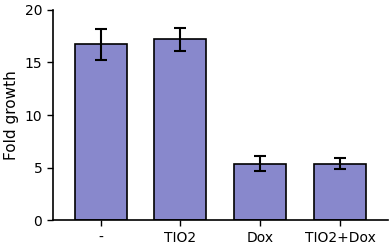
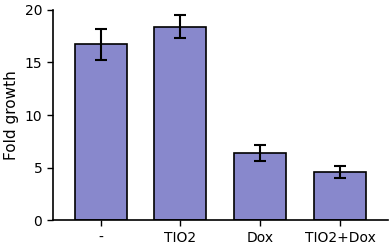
TIO2: 17.2 -> 18.4
Dox: 5.4 -> 6.4
TIO2+Dox: 5.4 -> 4.6
